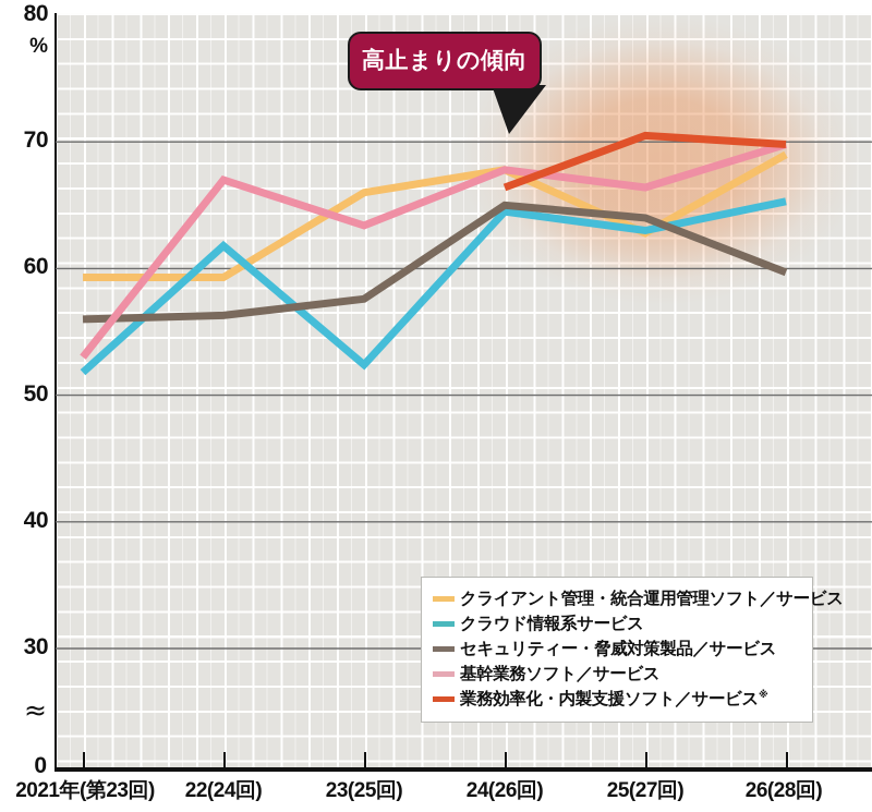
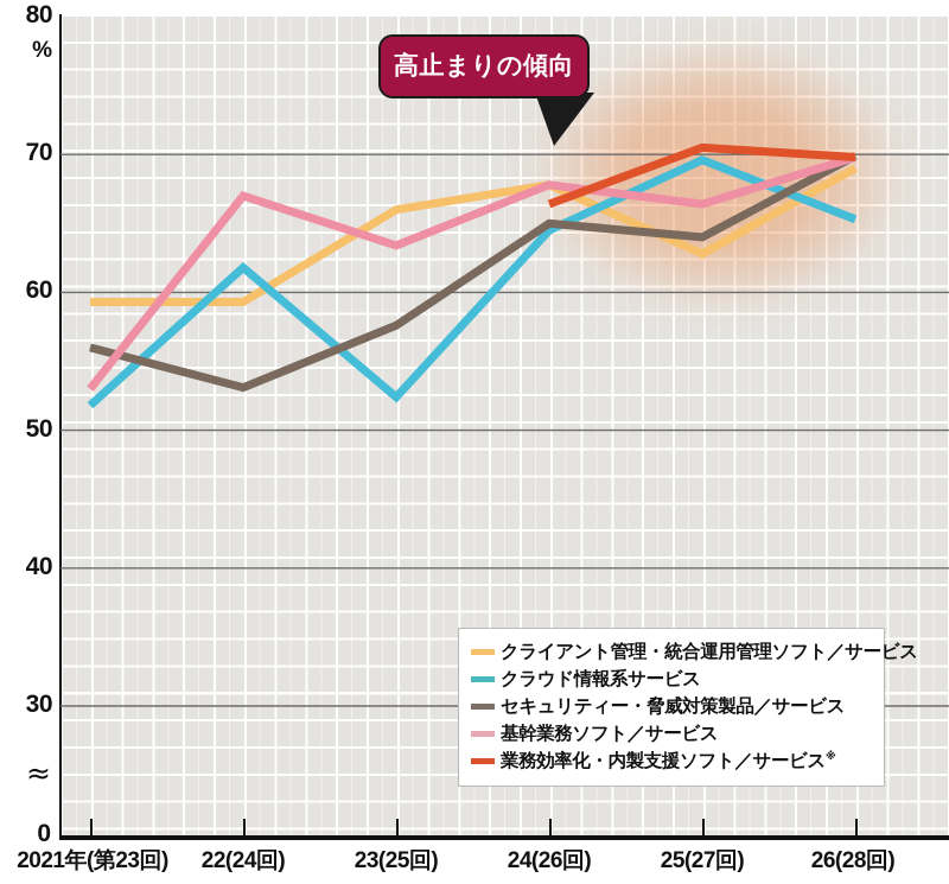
セキュリティー・脅威対策製品／サービス/22(24回): 56.3 -> 53.1
クラウド情報系サービス/25(27回): 63.0 -> 69.6
セキュリティー・脅威対策製品／サービス/26(28回): 59.7 -> 69.9
